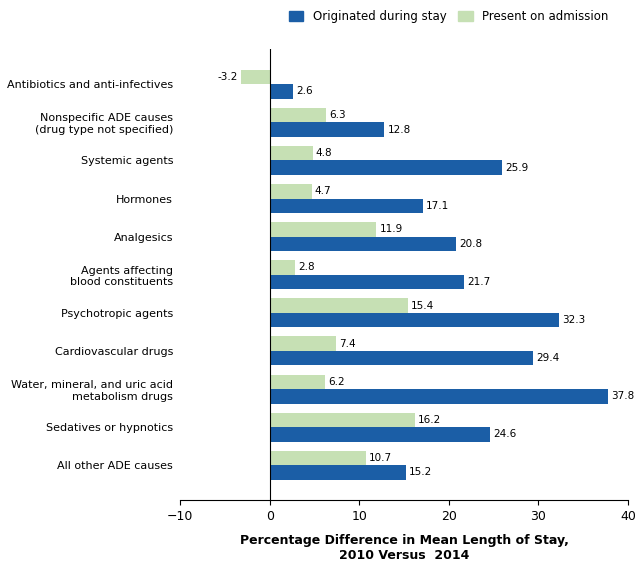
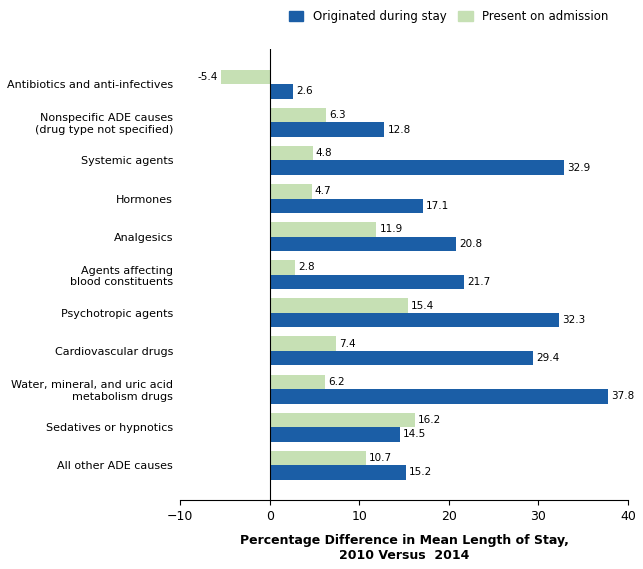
Present on admission/Antibiotics and anti-infectives: -3.2 -> -5.4
Originated during stay/Systemic agents: 25.9 -> 32.9
Originated during stay/Sedatives or hypnotics: 24.6 -> 14.5
